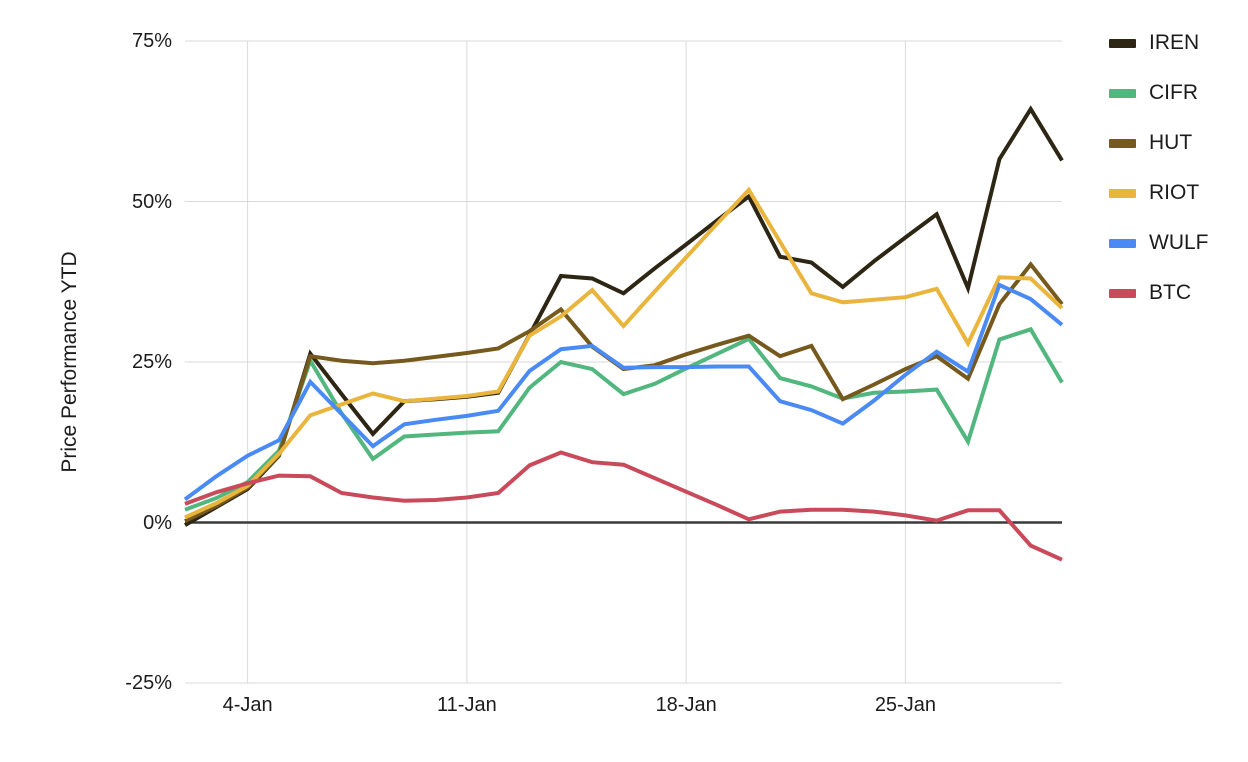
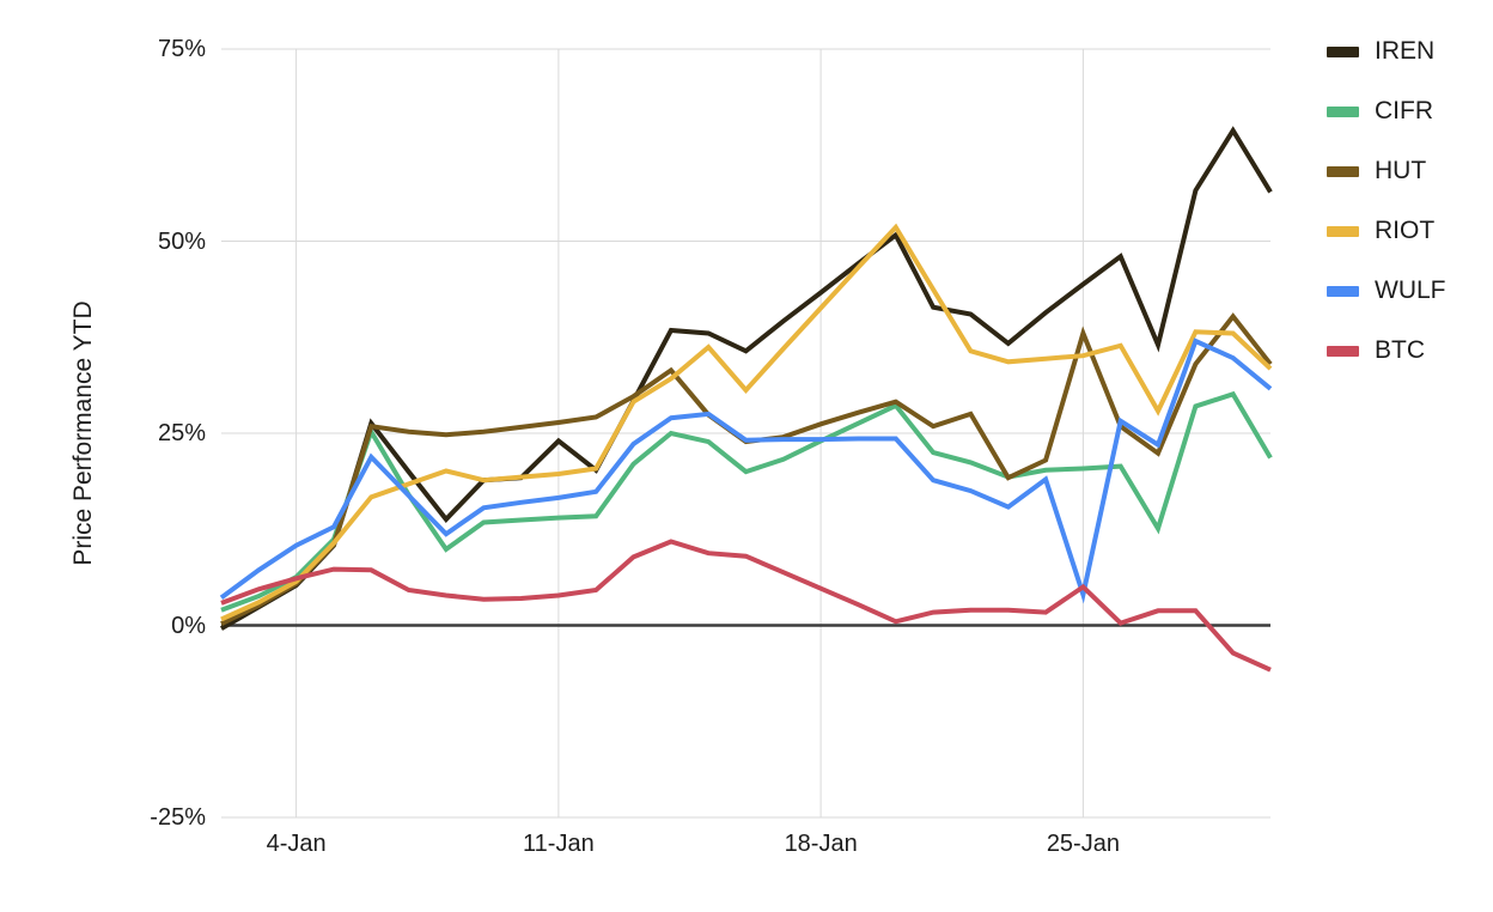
IREN/11-Jan: 20% -> 24%
HUT/25-Jan: 24% -> 38%
WULF/25-Jan: 23% -> 4%
BTC/25-Jan: 1% -> 5%
